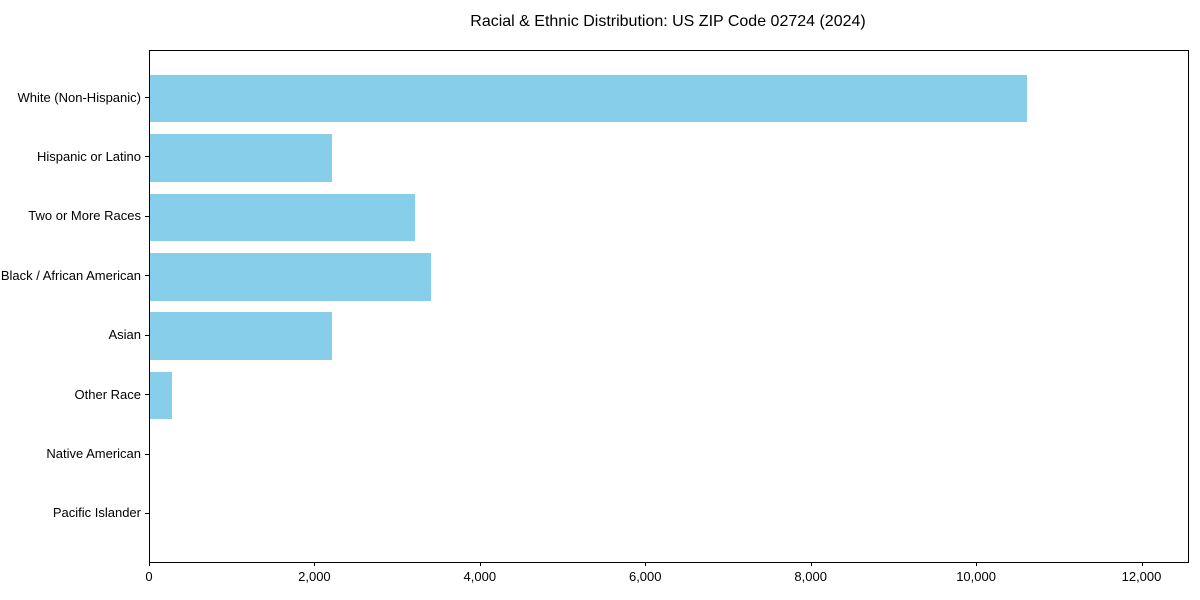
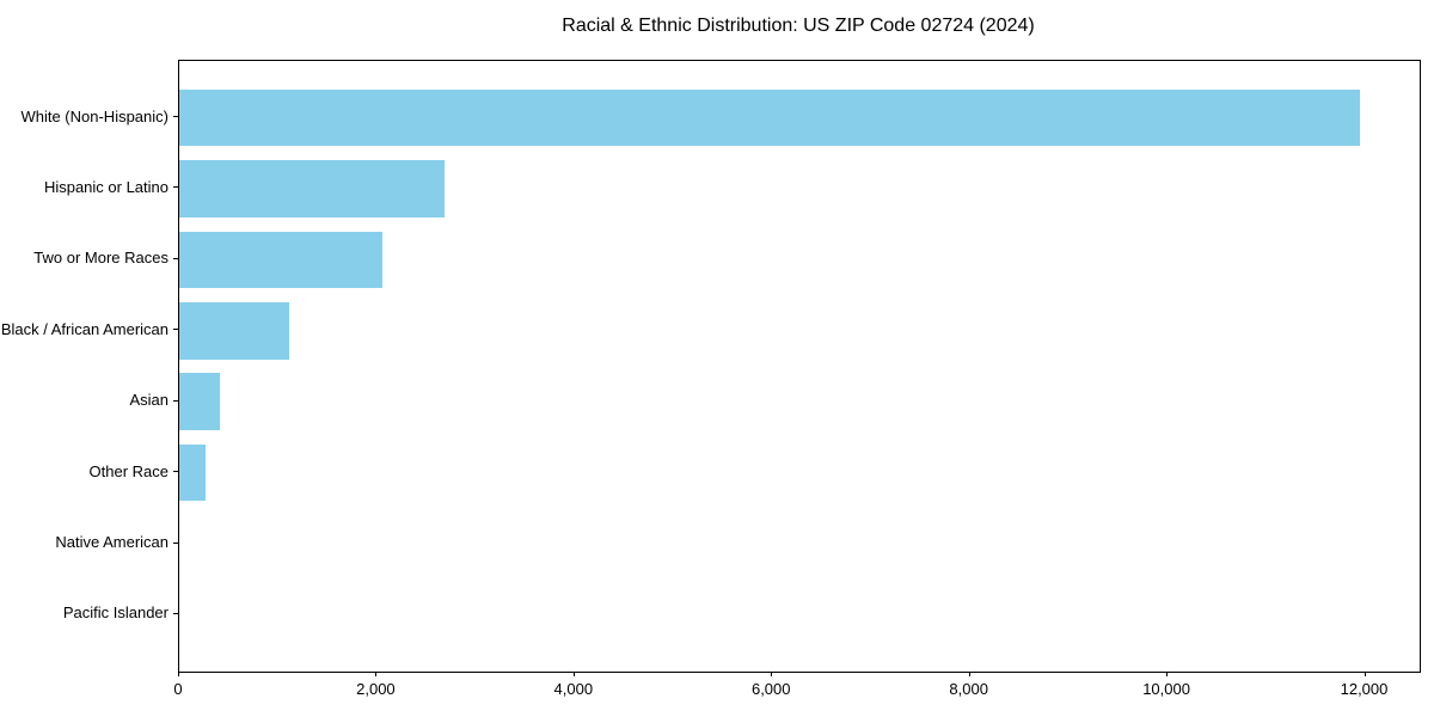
White (Non-Hispanic): 10600 -> 11900
Hispanic or Latino: 2200 -> 2700
Two or More Races: 3200 -> 2100
Black / African American: 3400 -> 1100
Asian: 2200 -> 400
